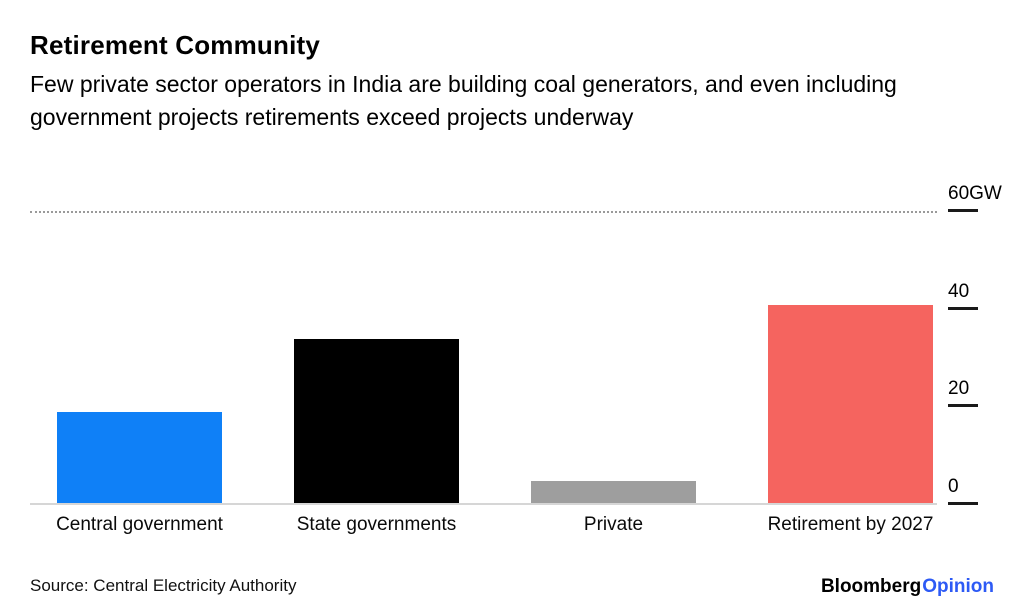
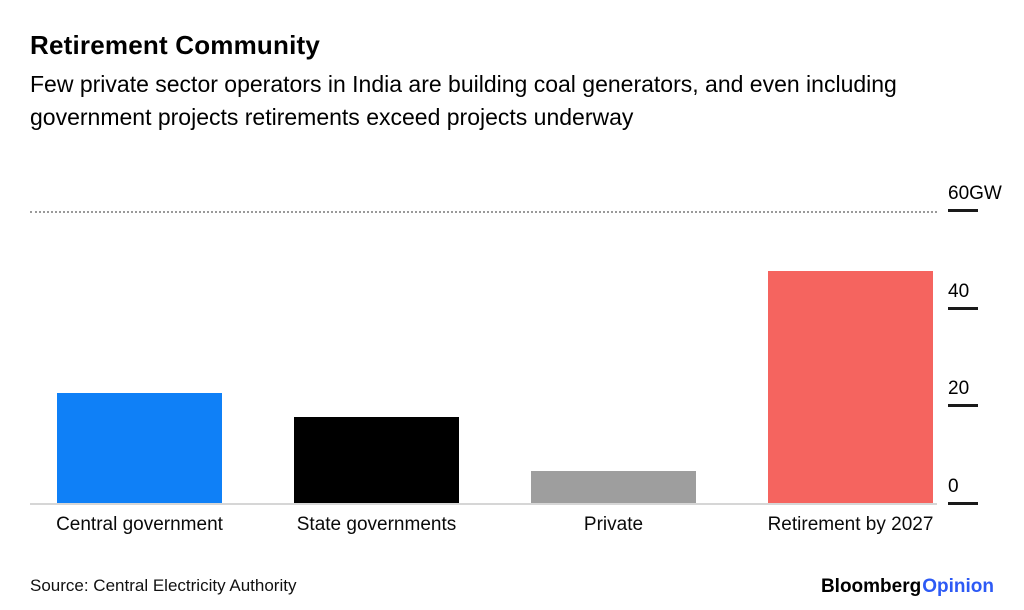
Central government: 19 -> 23
State governments: 34 -> 18
Private: 5 -> 7
Retirement by 2027: 41 -> 48
